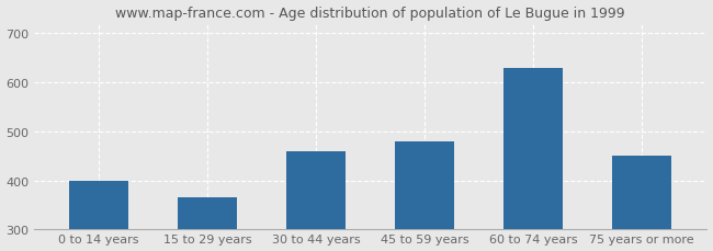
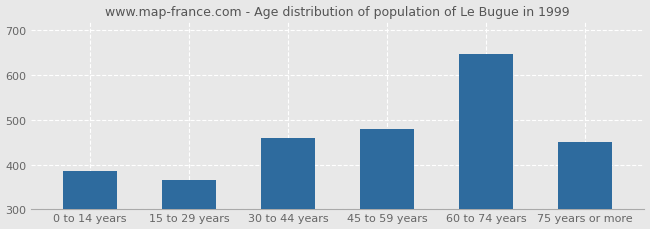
0 to 14 years: 400 -> 385
60 to 74 years: 630 -> 648
